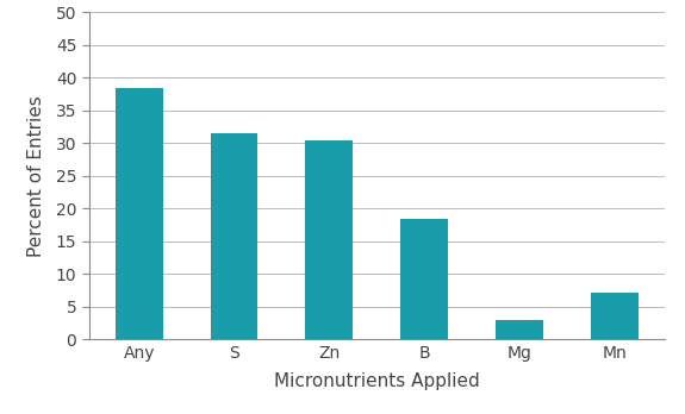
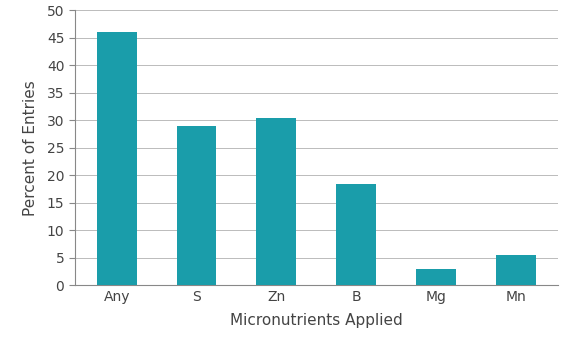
Any: 38.4 -> 46.0
S: 31.6 -> 29.0
Mn: 7.2 -> 5.5
